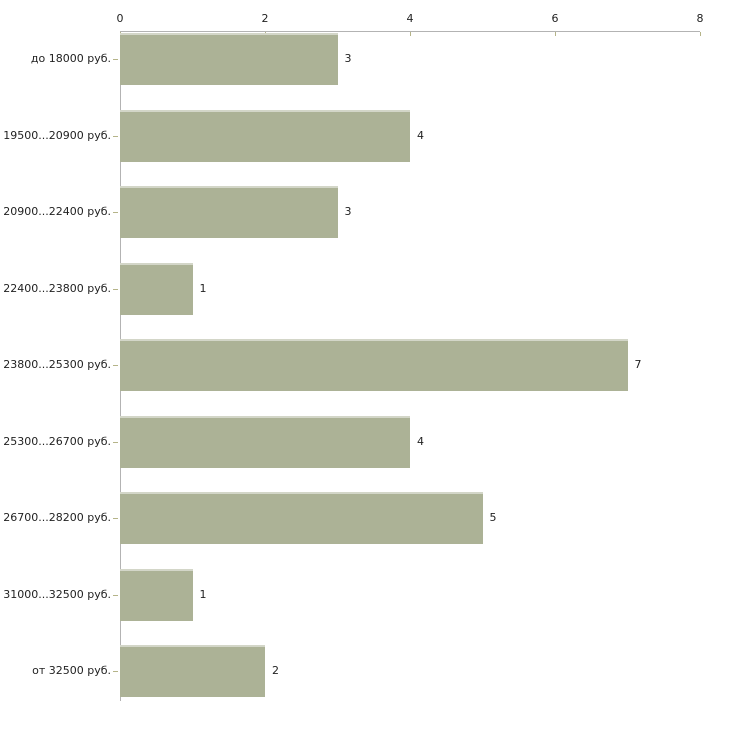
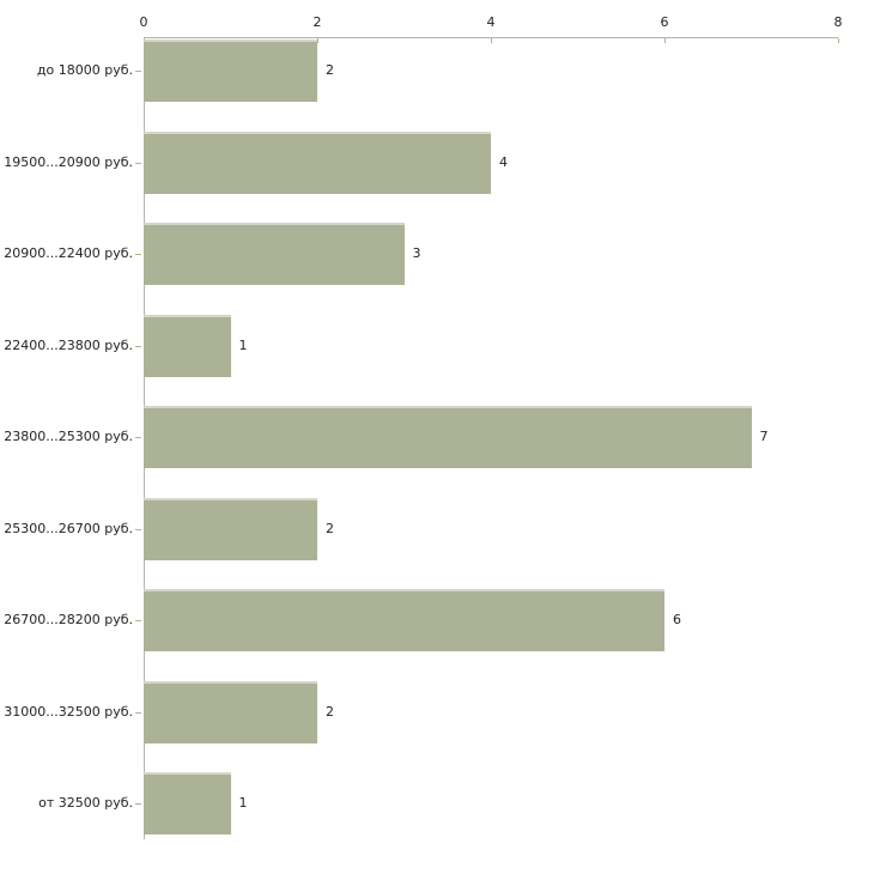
до 18000 руб.: 3 -> 2
25300...26700 руб.: 4 -> 2
26700...28200 руб.: 5 -> 6
31000...32500 руб.: 1 -> 2
от 32500 руб.: 2 -> 1
